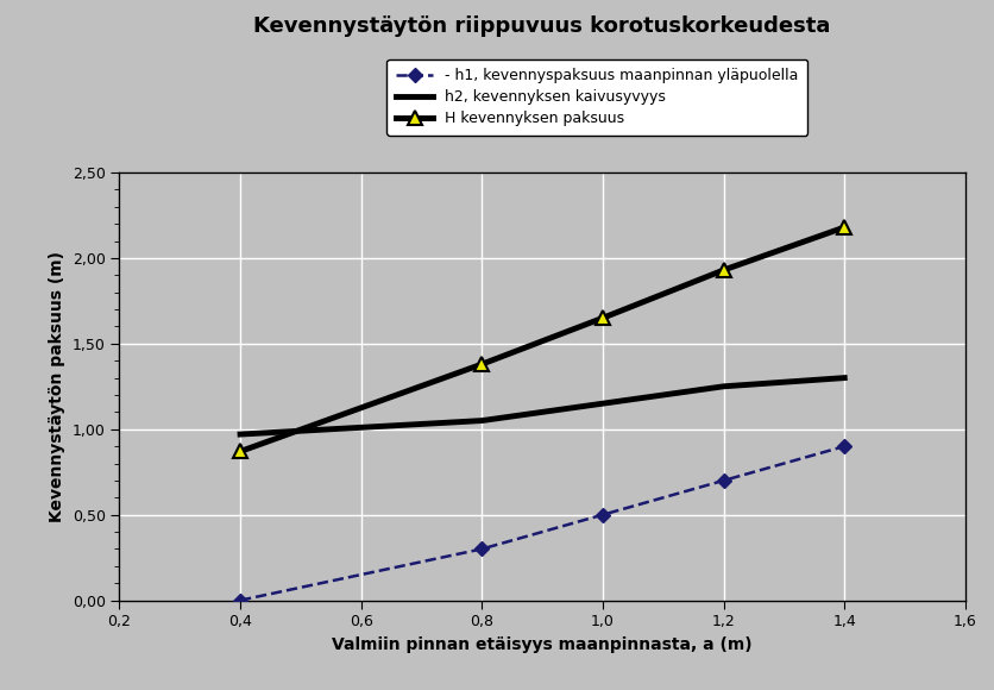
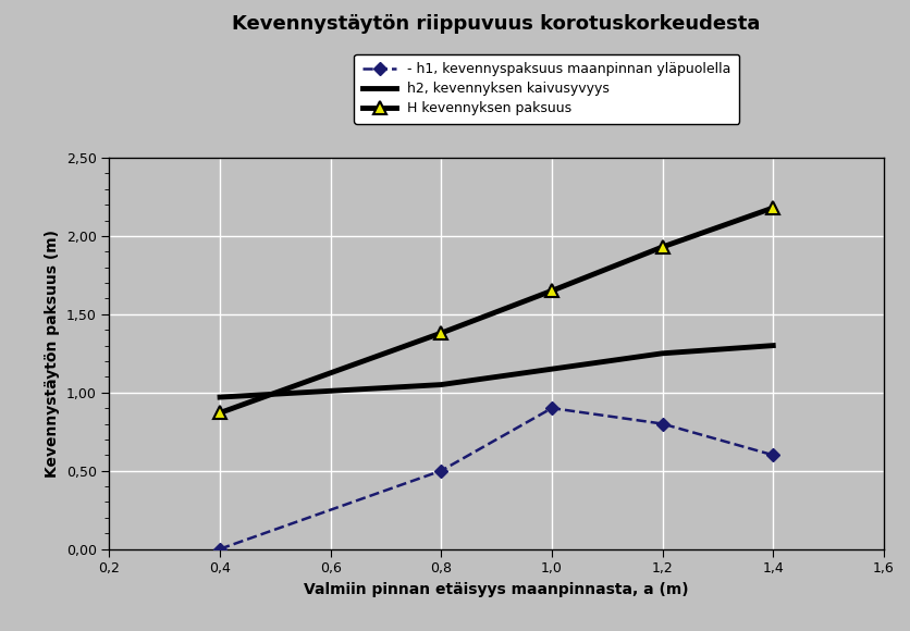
- h1, kevennyspaksuus maanpinnan yläpuolella/0,8: 0,3 -> 0,5
- h1, kevennyspaksuus maanpinnan yläpuolella/1,0: 0,5 -> 0,9
- h1, kevennyspaksuus maanpinnan yläpuolella/1,2: 0,7 -> 0,8
- h1, kevennyspaksuus maanpinnan yläpuolella/1,4: 0,9 -> 0,6
